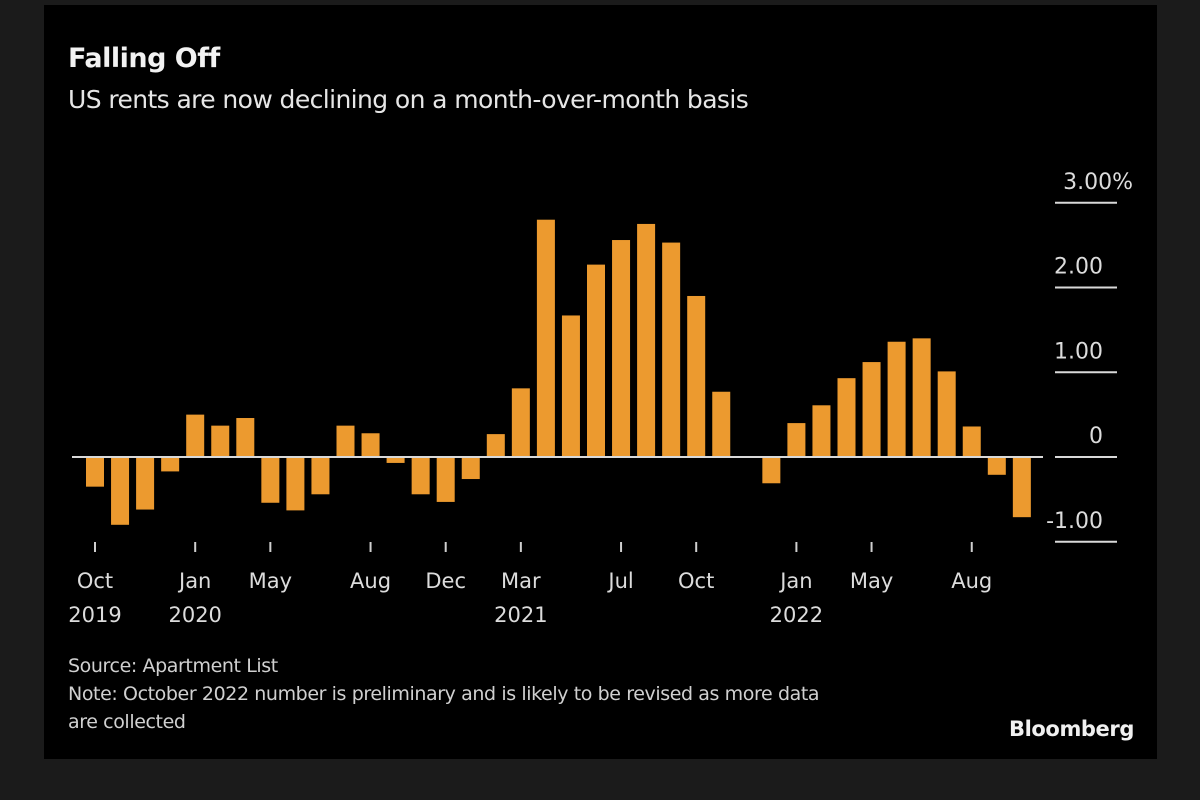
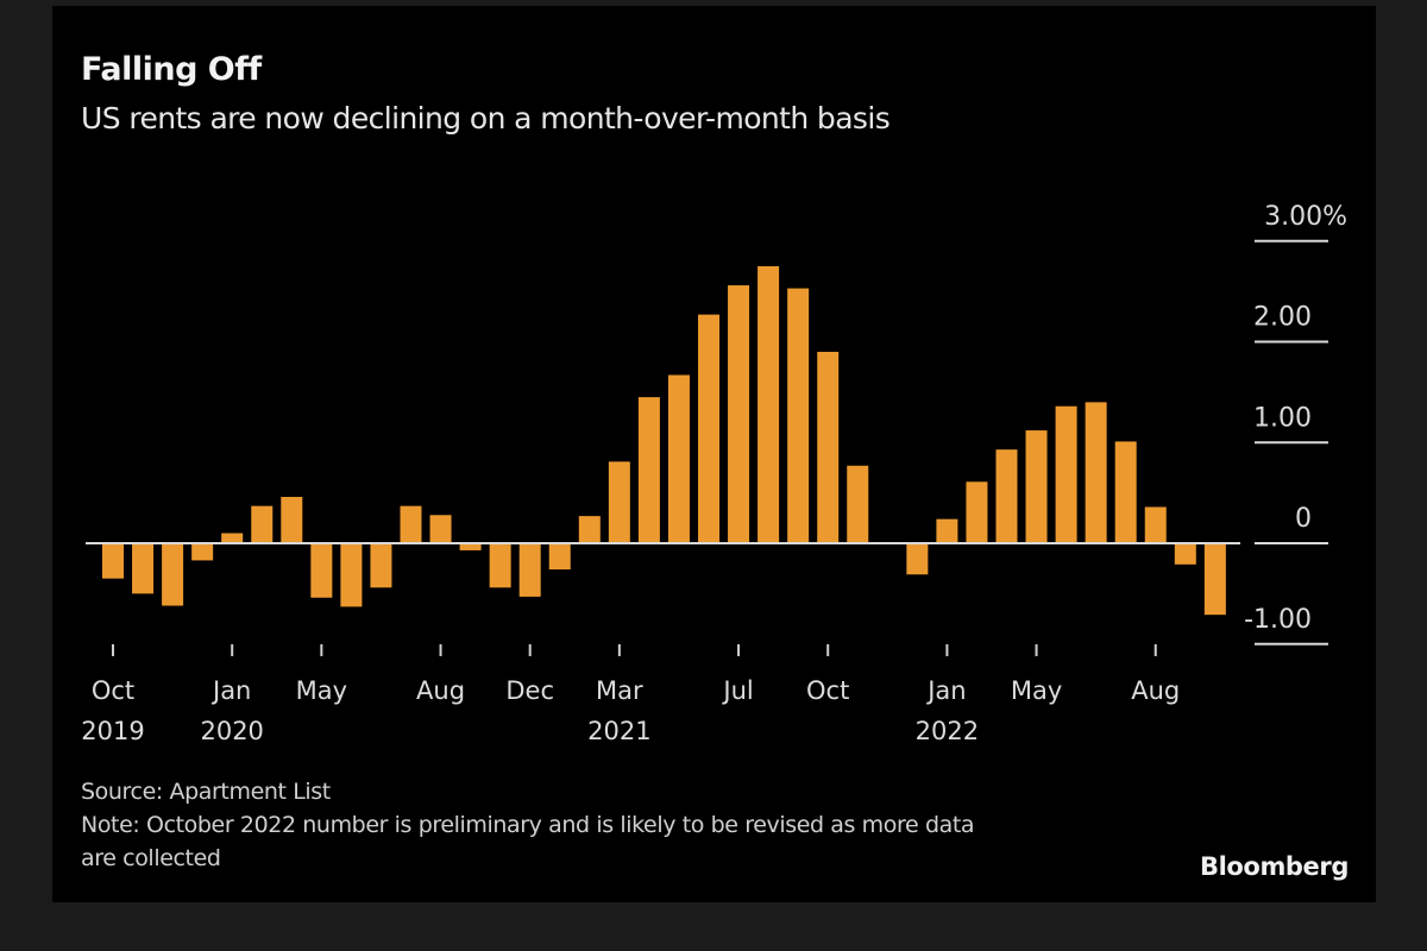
Oct 2019: -0.8 -> -0.5
Jan 2020: 0.5 -> 0.1
Mar 2021: 2.8 -> 1.4
Jan 2022: 0.4 -> 0.2
